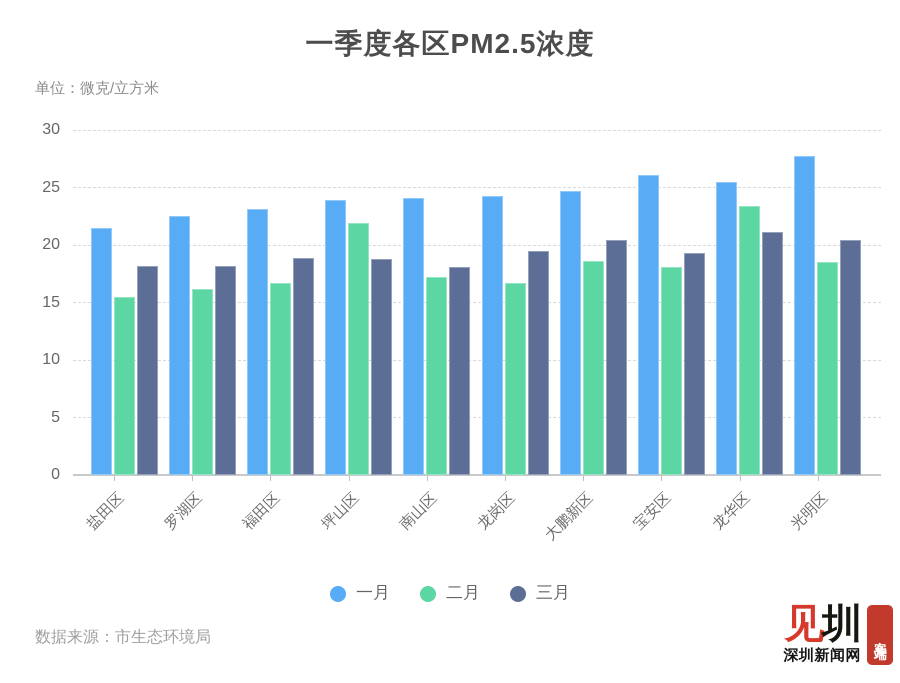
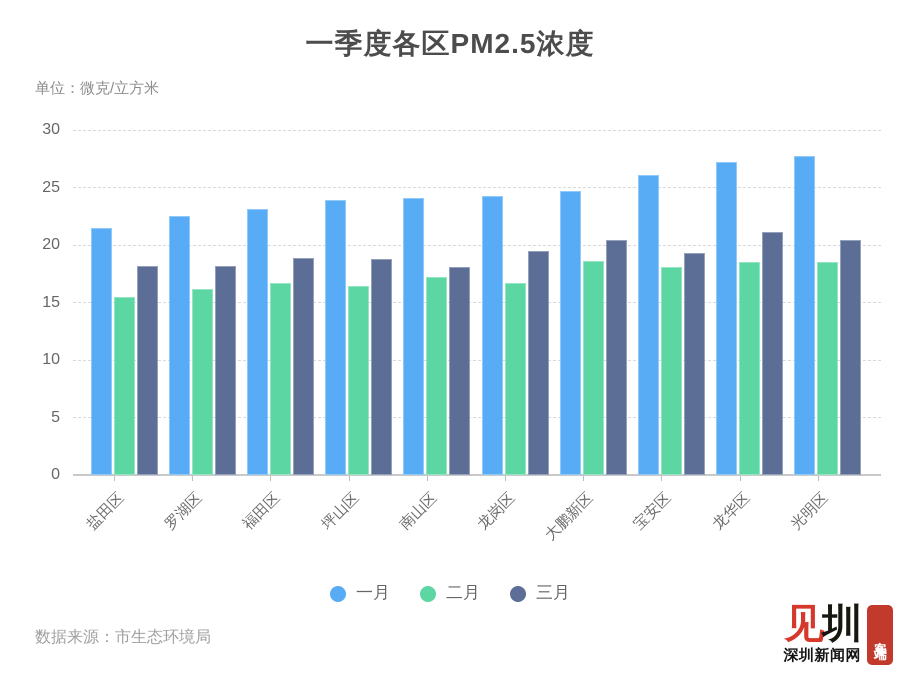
二月/坪山区: 21.9 -> 16.4
一月/龙华区: 25.5 -> 27.2
二月/龙华区: 23.4 -> 18.5
